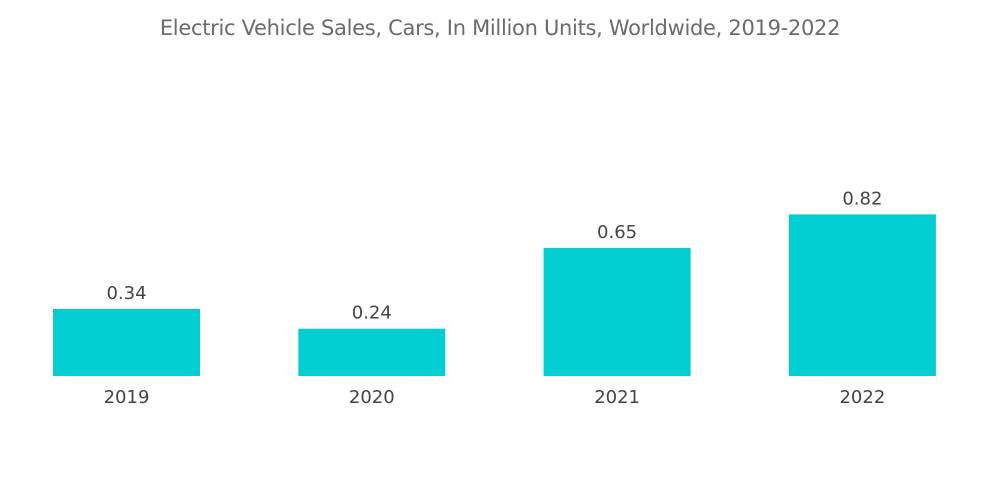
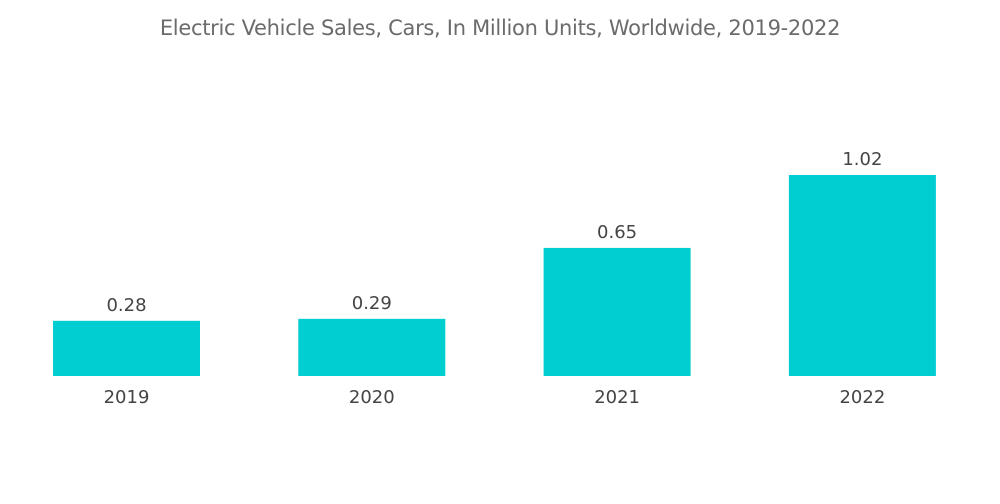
2019: 0.34 -> 0.28
2020: 0.24 -> 0.29
2022: 0.82 -> 1.02
